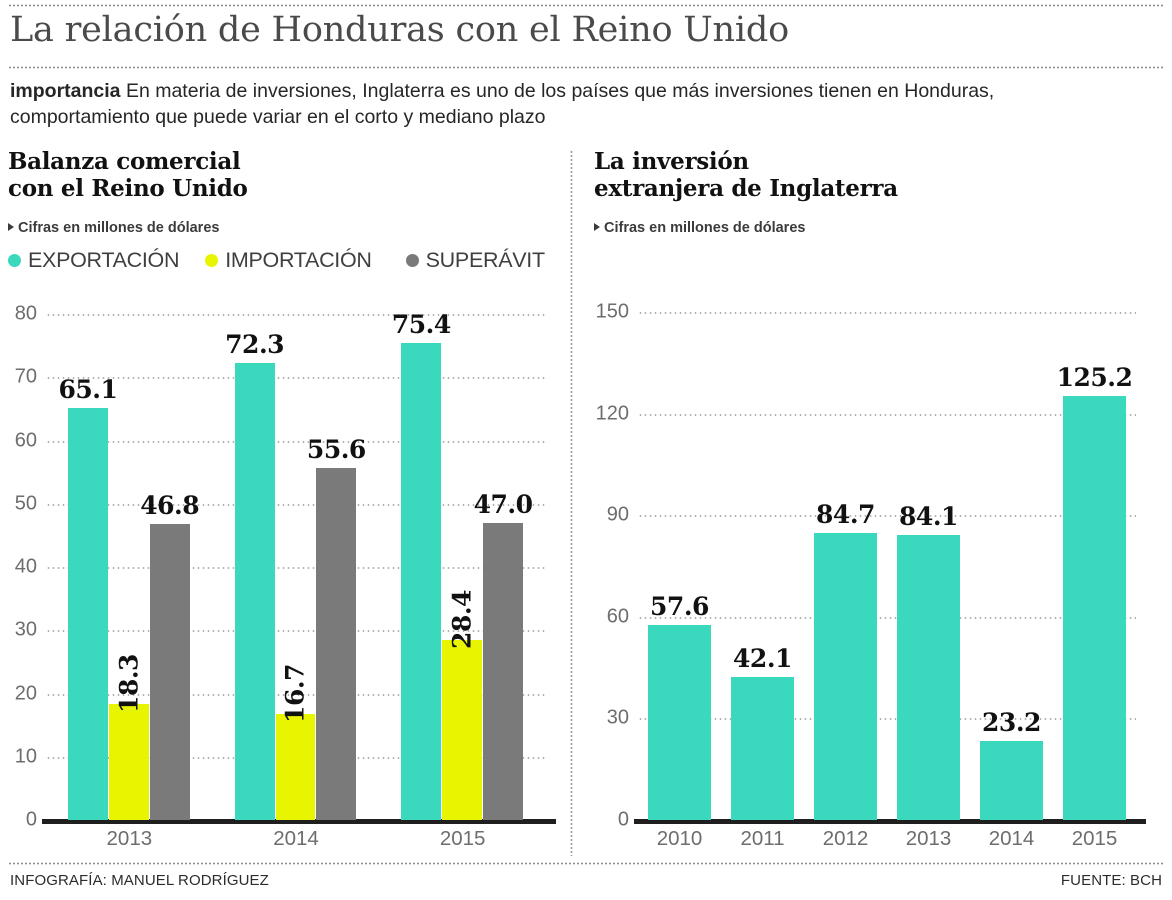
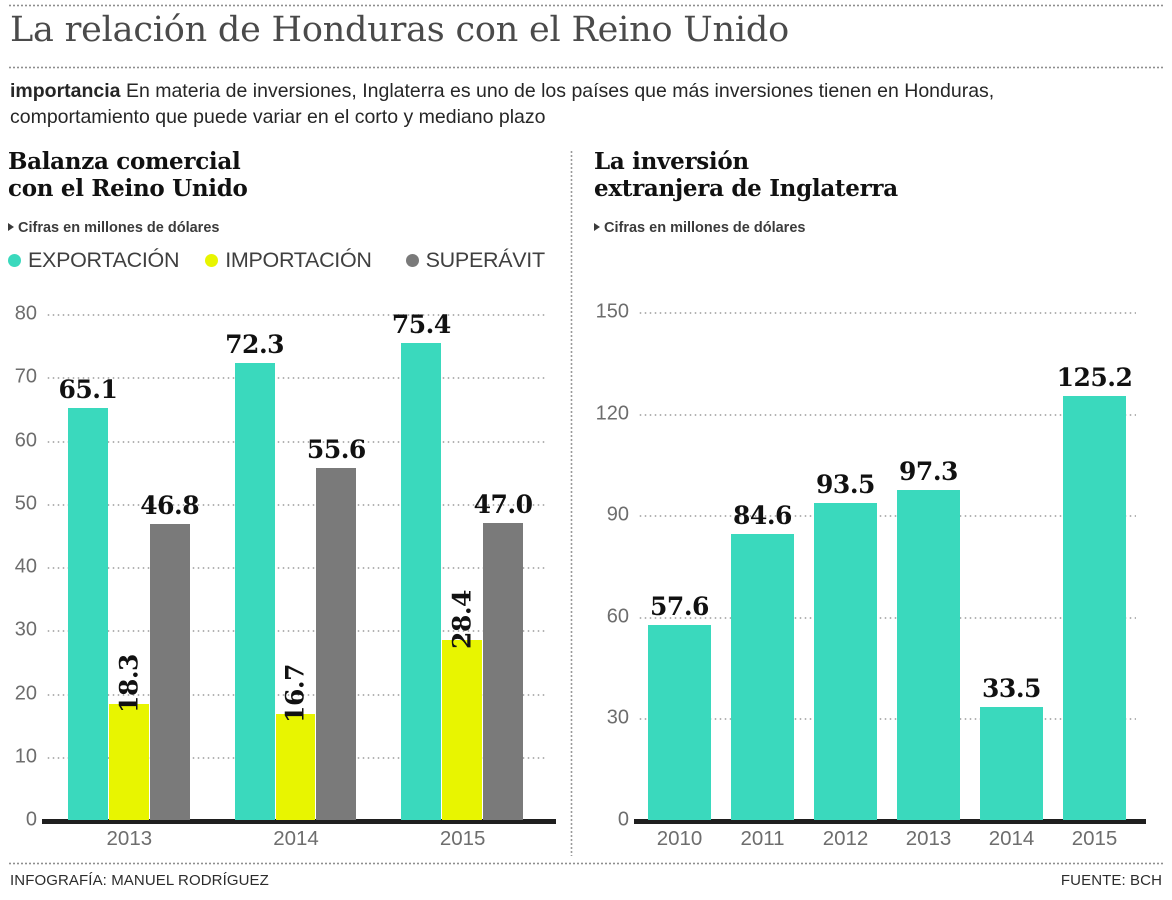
La inversión extranjera de Inglaterra/2011: 42.1 -> 84.6
La inversión extranjera de Inglaterra/2012: 84.7 -> 93.5
La inversión extranjera de Inglaterra/2013: 84.1 -> 97.3
La inversión extranjera de Inglaterra/2014: 23.2 -> 33.5
